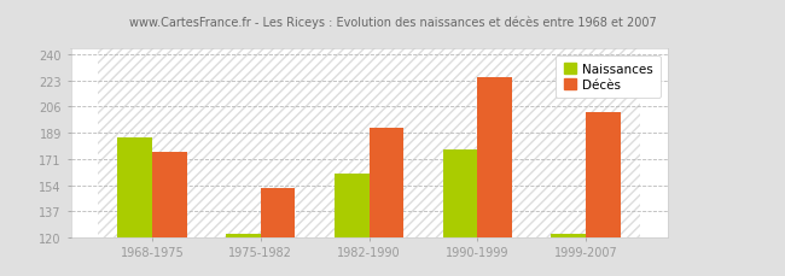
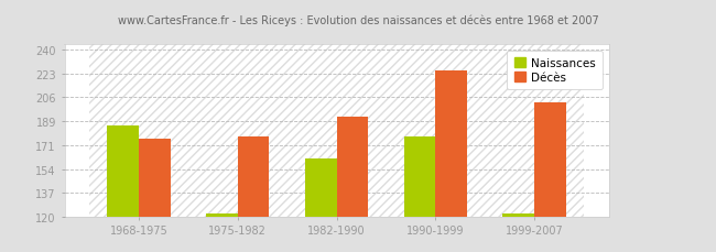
Décès/1975-1982: 152 -> 178
